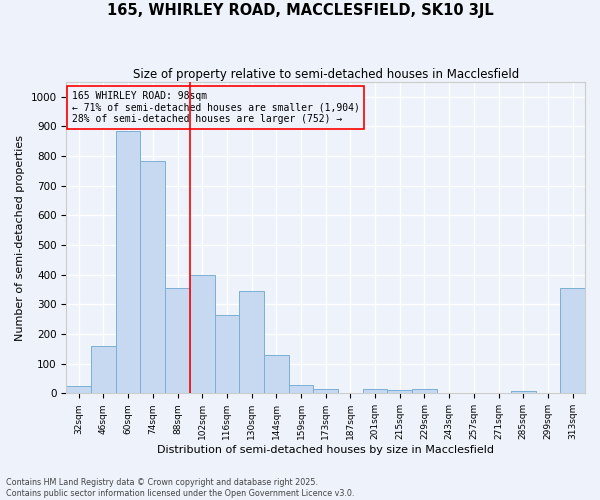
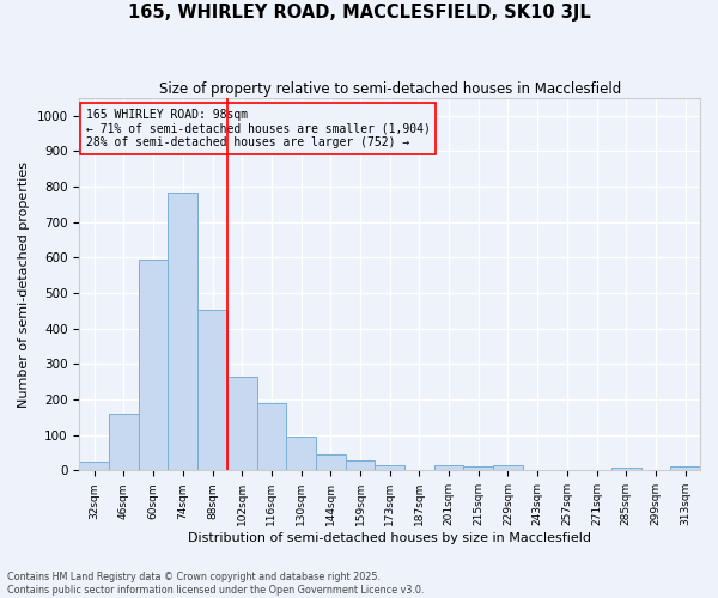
60sqm: 885 -> 593
88sqm: 355 -> 453
102sqm: 400 -> 265
116sqm: 265 -> 190
130sqm: 345 -> 97
144sqm: 130 -> 46
313sqm: 355 -> 11
